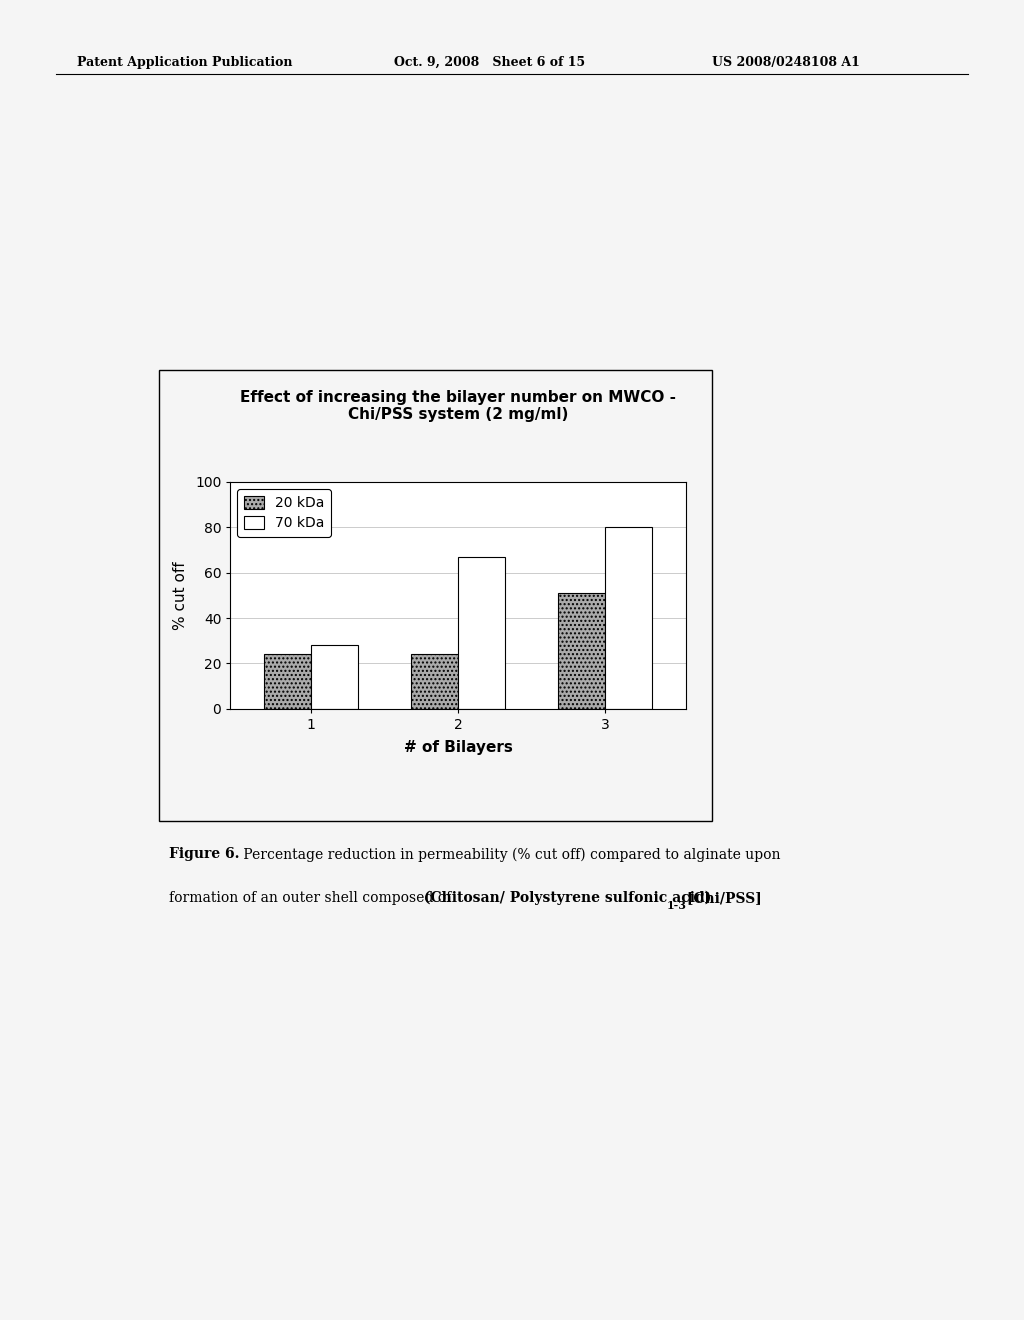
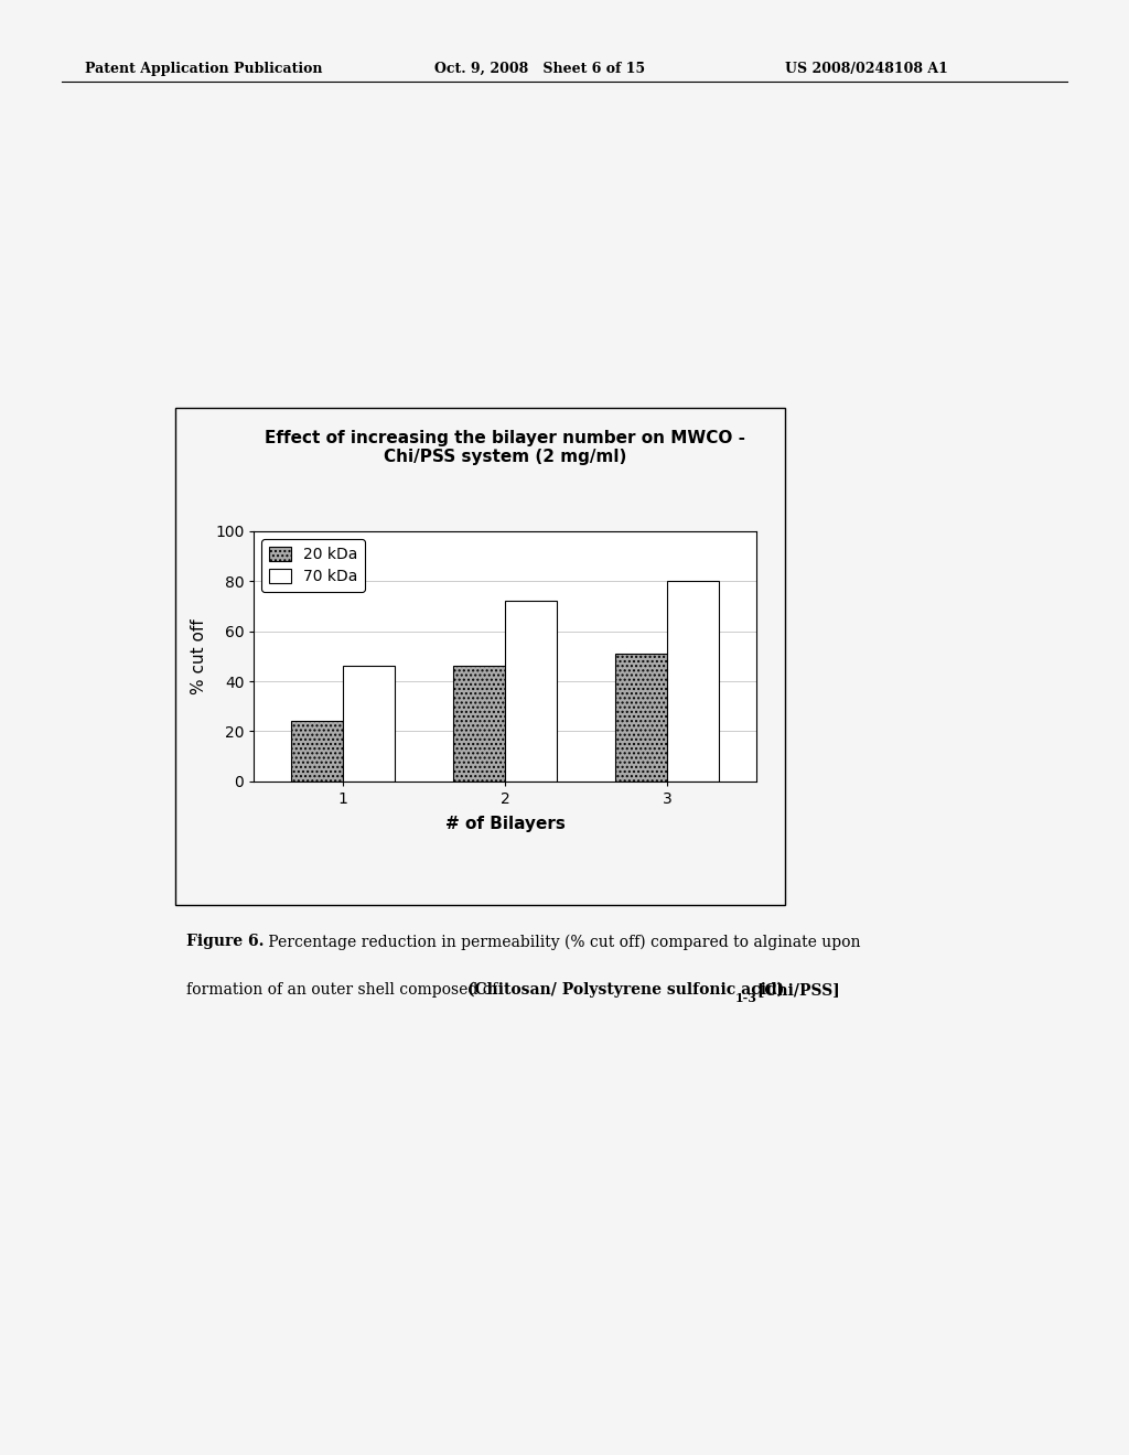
70 kDa/1: 28 -> 46
20 kDa/2: 24 -> 46
70 kDa/2: 67 -> 72
